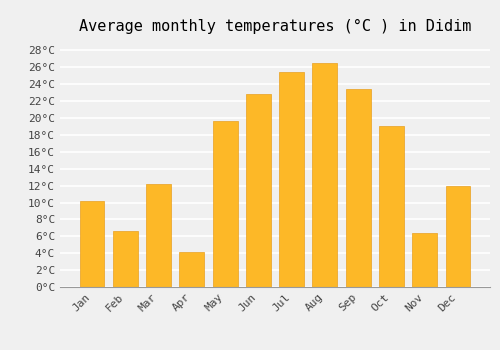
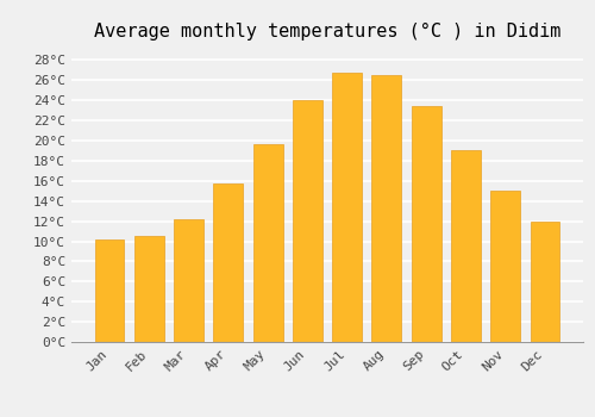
Feb: 6.6°C -> 10.5°C
Apr: 4.2°C -> 15.7°C
Jun: 22.8°C -> 24.0°C
Jul: 25.4°C -> 26.7°C
Nov: 6.4°C -> 15.0°C
